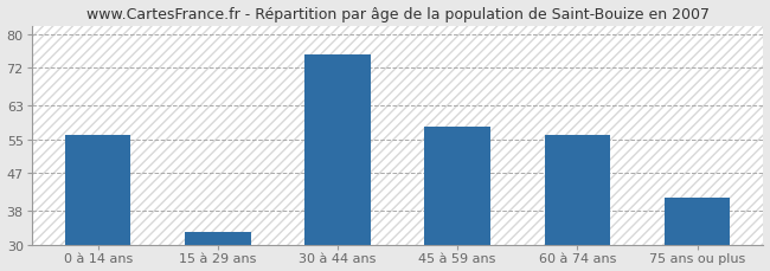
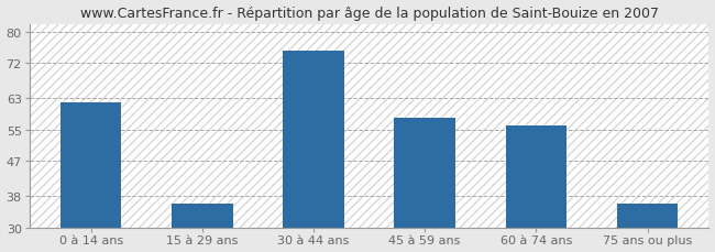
0 à 14 ans: 56 -> 62
15 à 29 ans: 33 -> 36
75 ans ou plus: 41 -> 36
